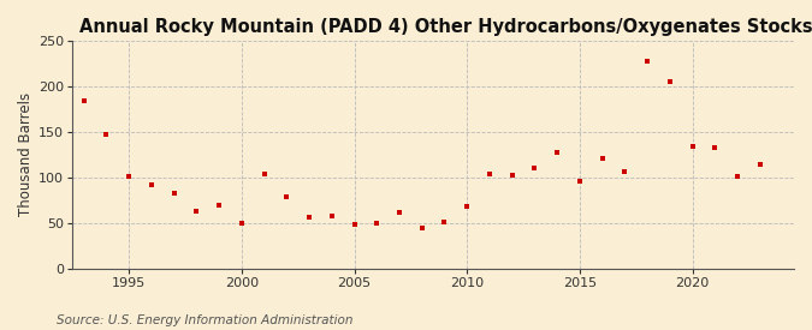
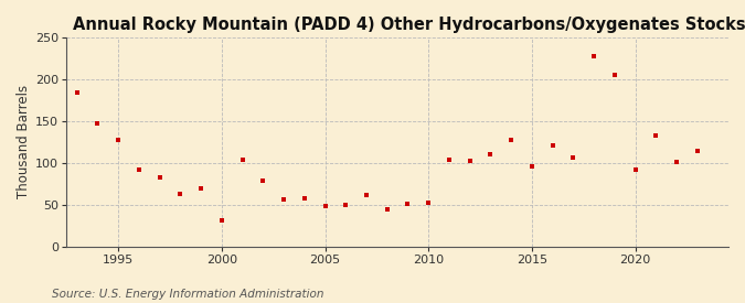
1995: 101 -> 128
2000: 50 -> 32
2010: 68 -> 52
2020: 134 -> 92
